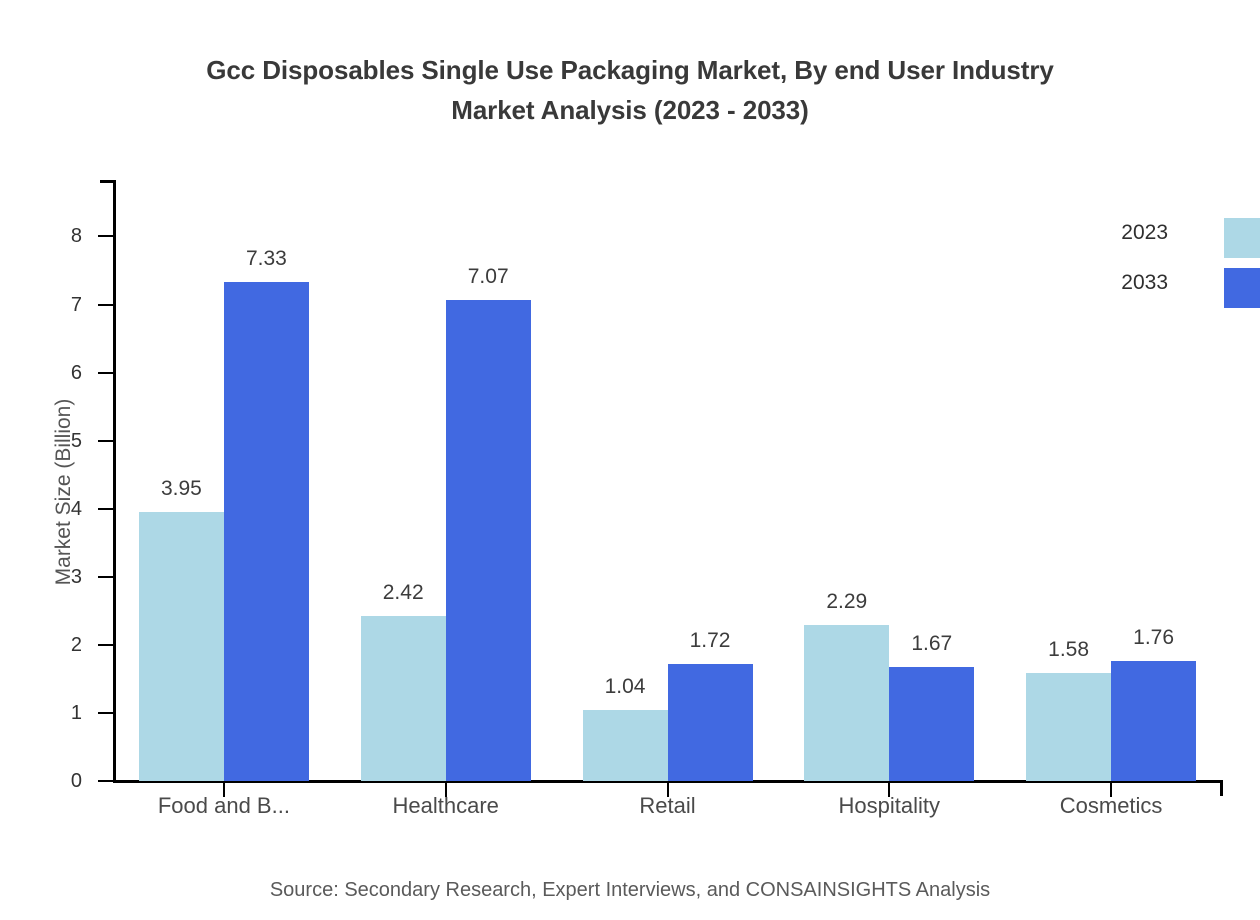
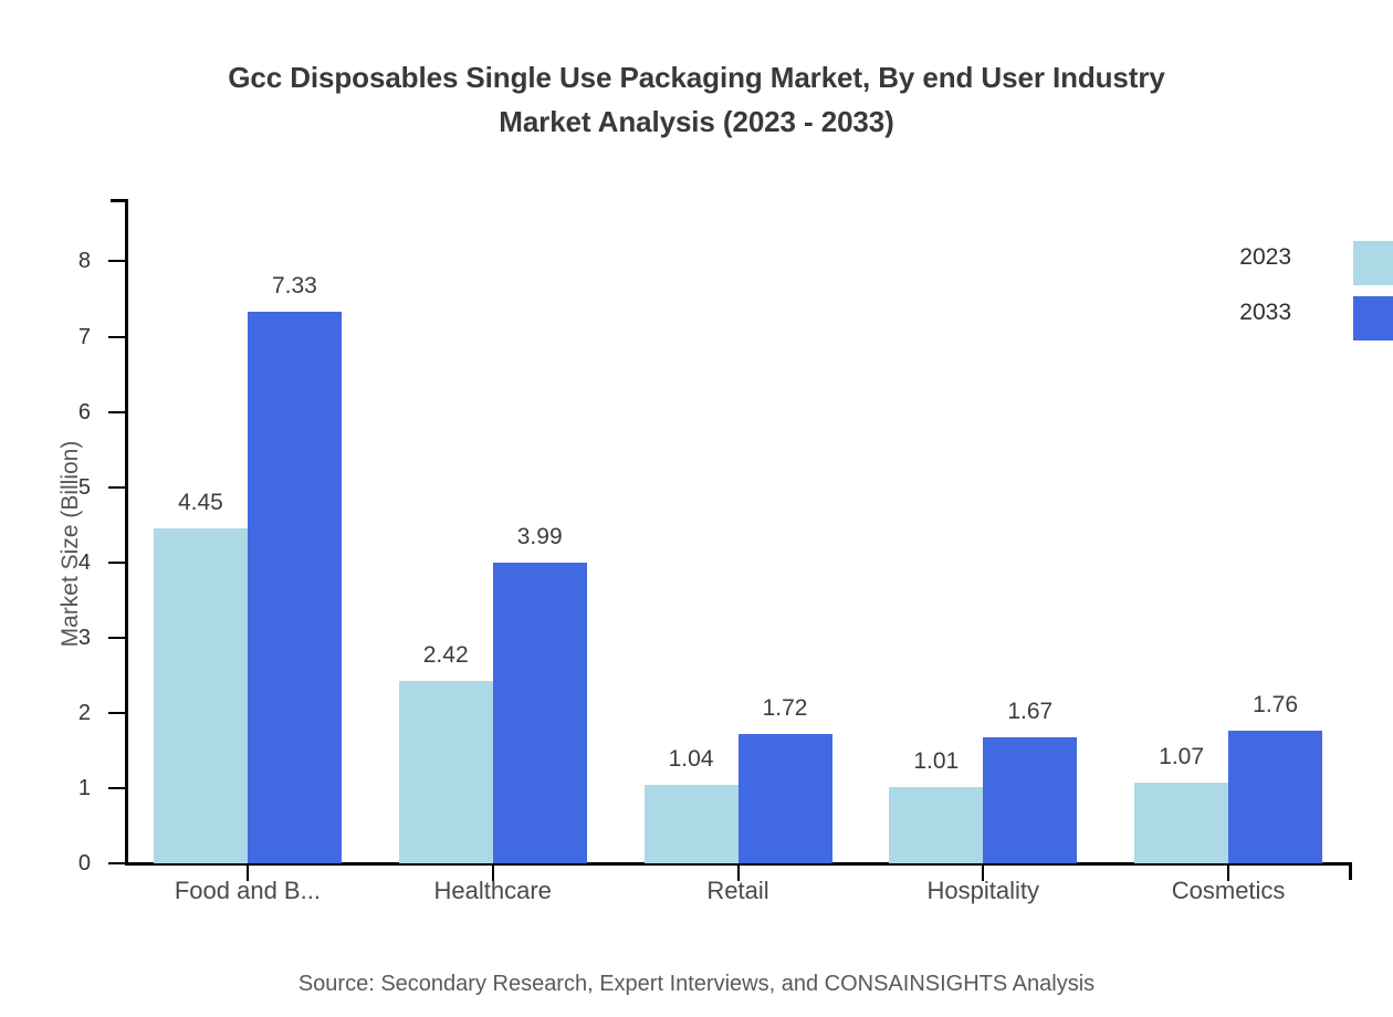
2023/Food and B...: 3.95 -> 4.45
2033/Healthcare: 7.07 -> 3.99
2023/Hospitality: 2.29 -> 1.01
2023/Cosmetics: 1.58 -> 1.07
